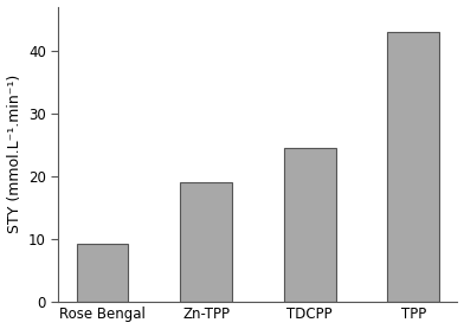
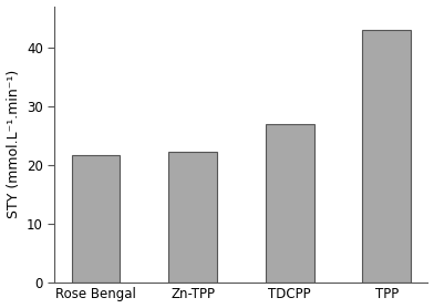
Rose Bengal: 9.2 -> 21.6
Zn-TPP: 19.0 -> 22.2
TDCPP: 24.5 -> 27.0
